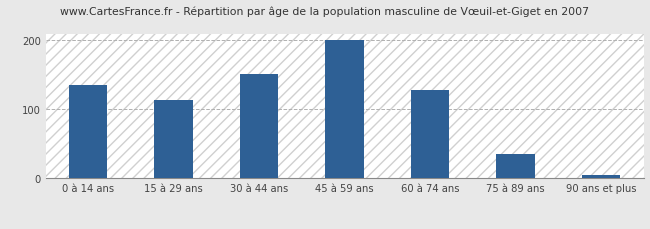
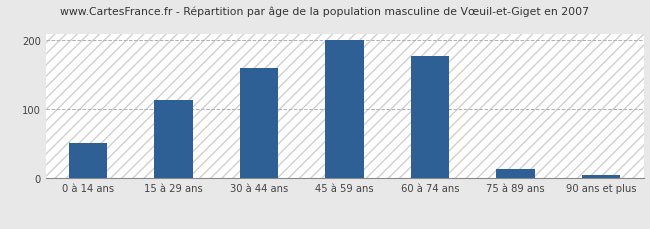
0 à 14 ans: 135 -> 52
30 à 44 ans: 152 -> 160
60 à 74 ans: 128 -> 178
75 à 89 ans: 35 -> 14
